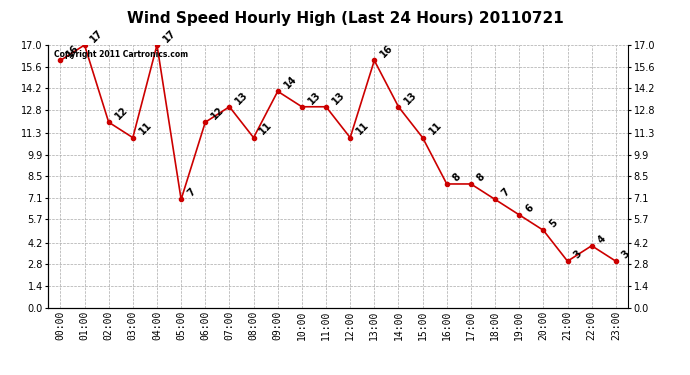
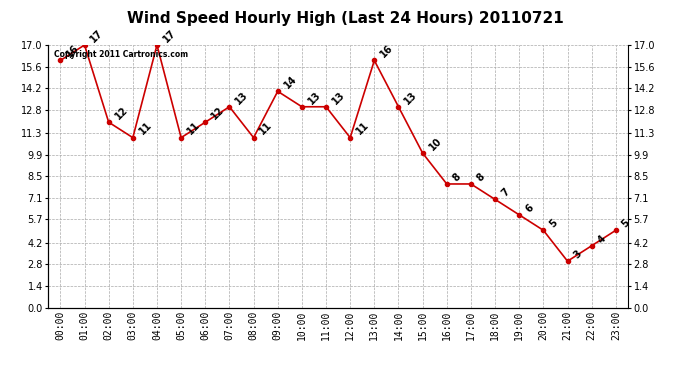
05:00: 7 -> 11
15:00: 11 -> 10
23:00: 3 -> 5
